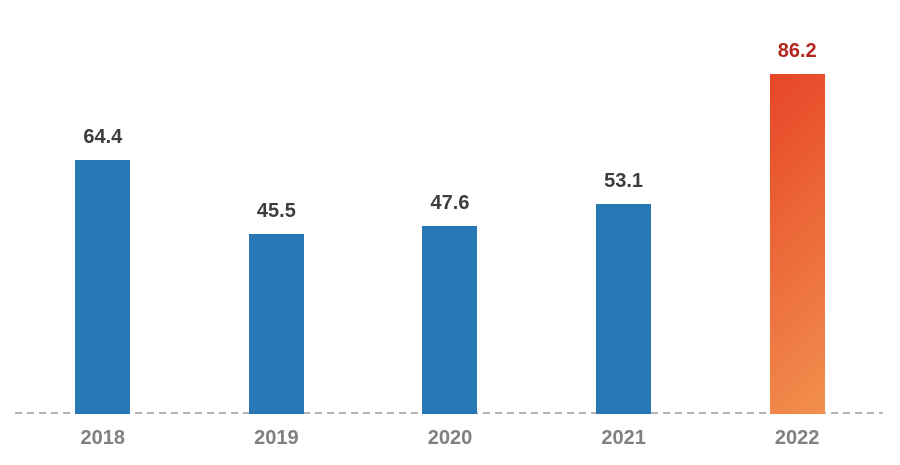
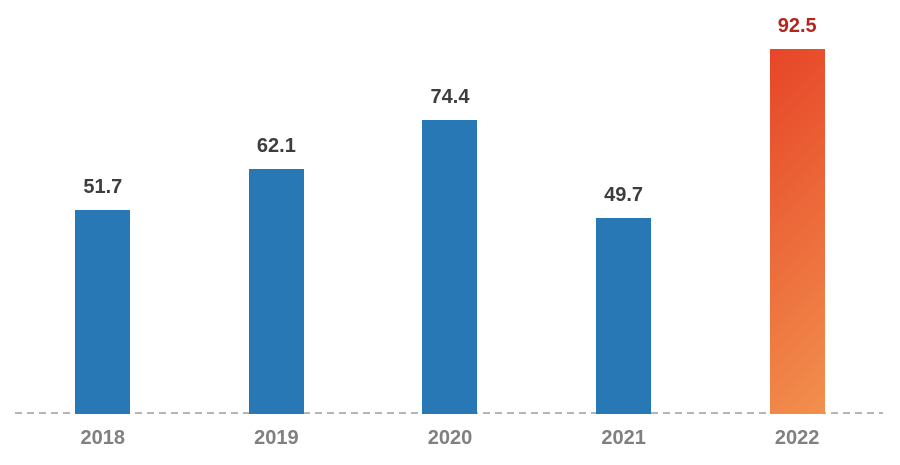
2018: 64.4 -> 51.7
2019: 45.5 -> 62.1
2020: 47.6 -> 74.4
2021: 53.1 -> 49.7
2022: 86.2 -> 92.5
